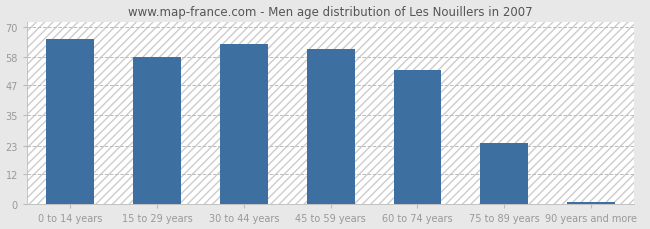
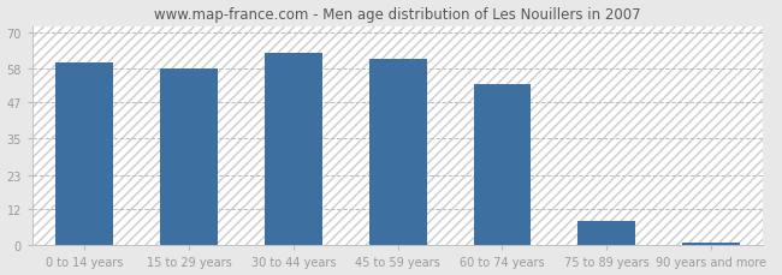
0 to 14 years: 65 -> 60
75 to 89 years: 24 -> 8
